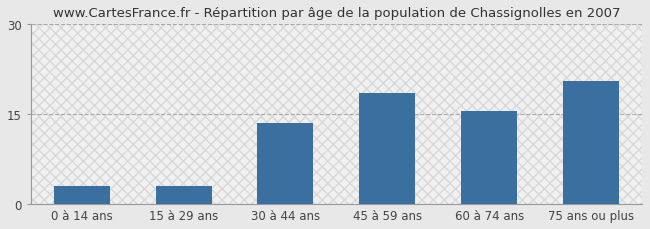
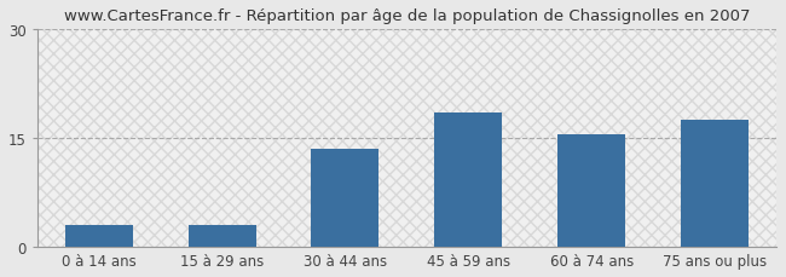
75 ans ou plus: 20.6 -> 17.5
